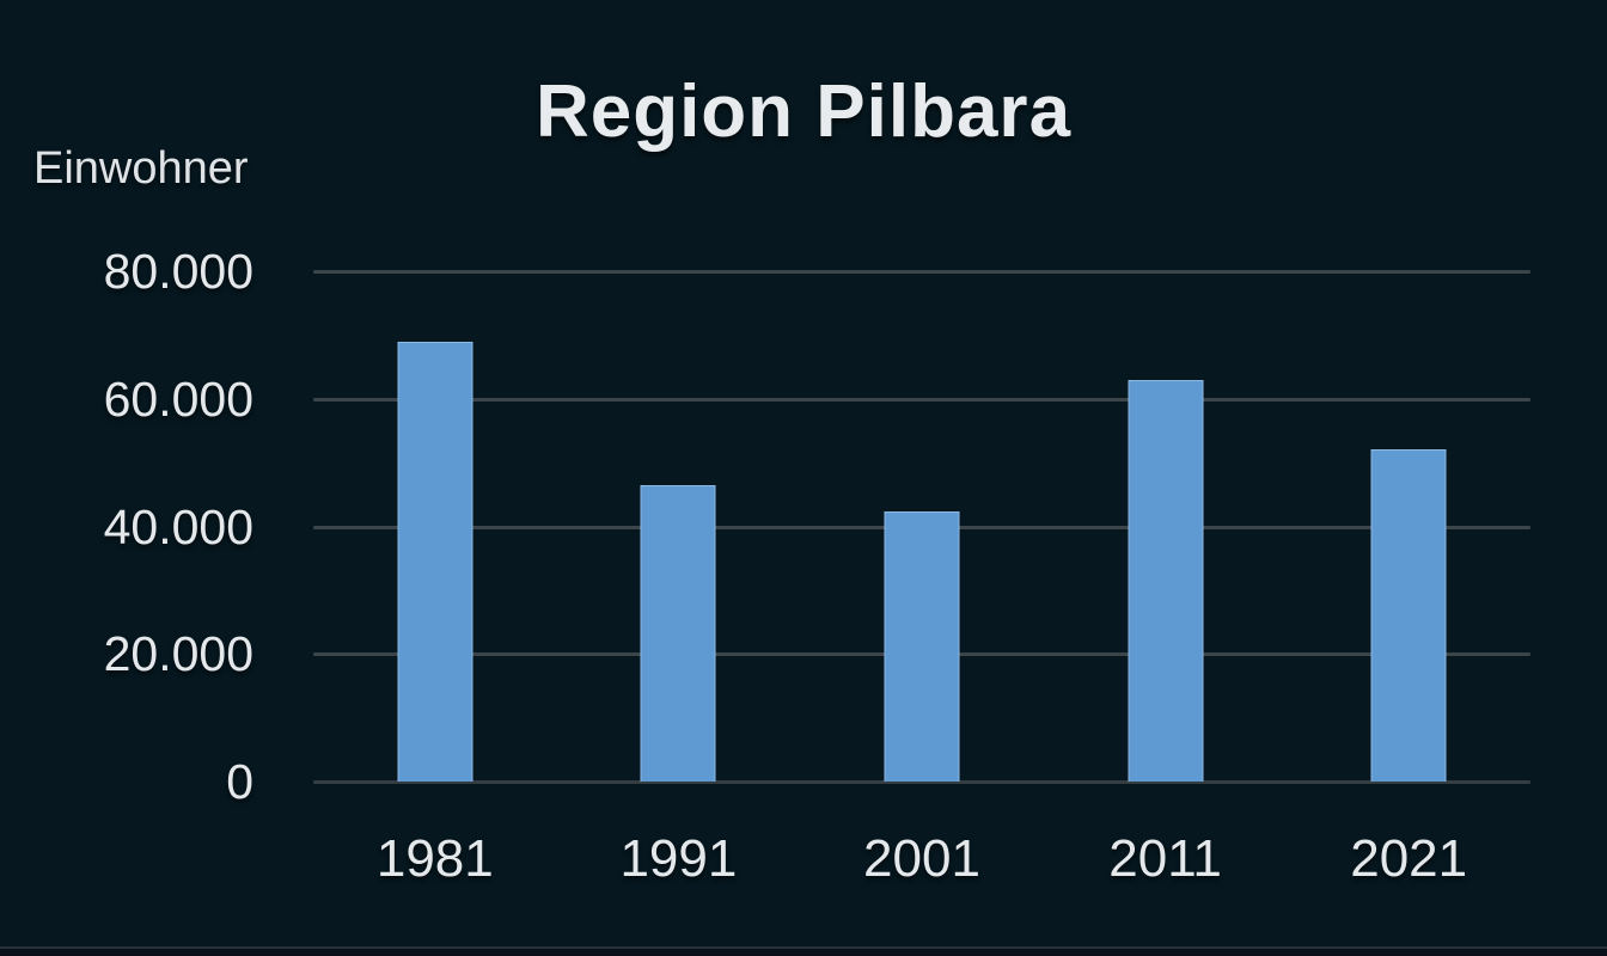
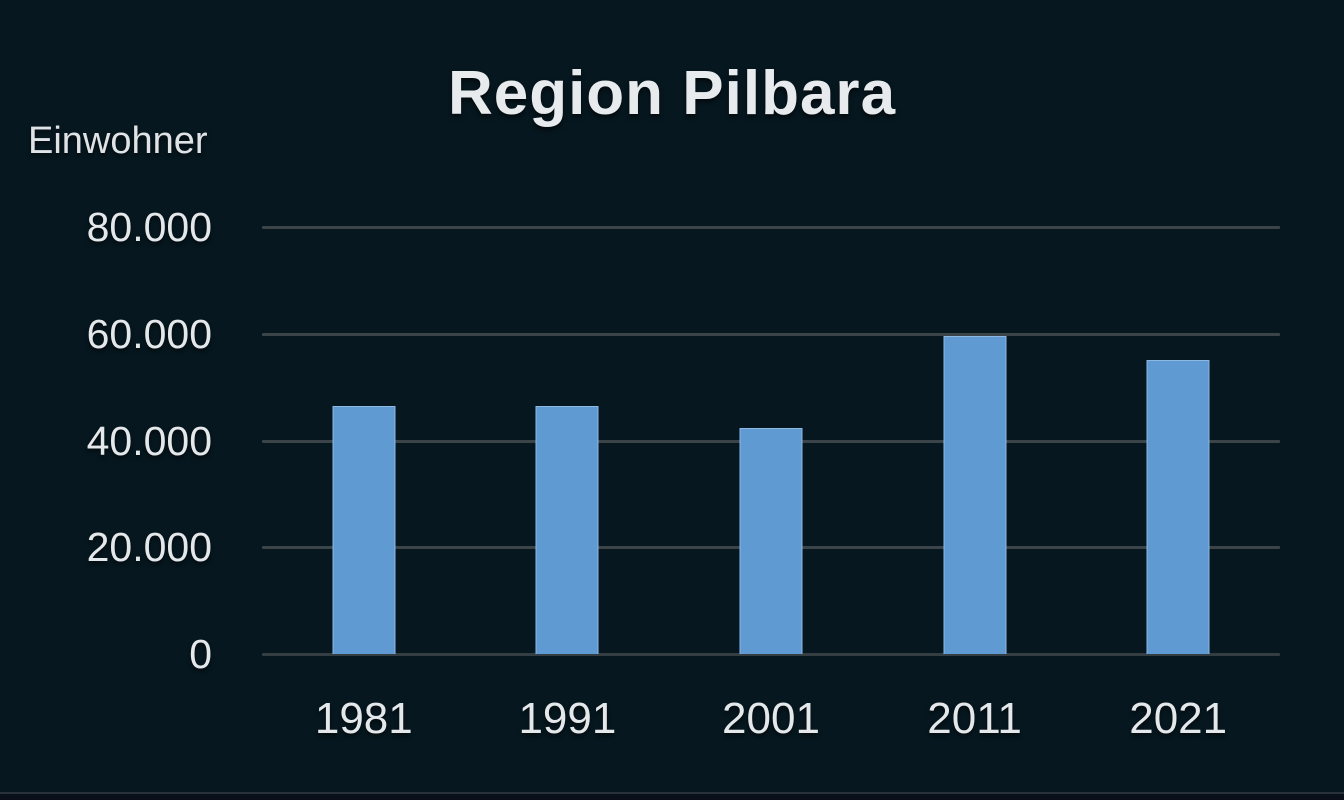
1981: 69000 -> 46000
2011: 63000 -> 60000
2021: 52000 -> 55000
